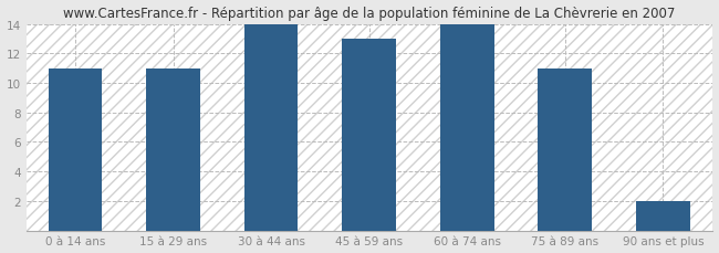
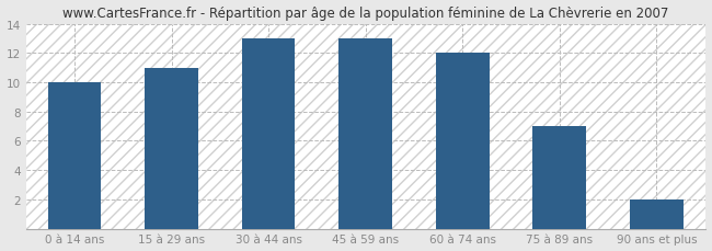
0 à 14 ans: 11 -> 10
30 à 44 ans: 14 -> 13
60 à 74 ans: 14 -> 12
75 à 89 ans: 11 -> 7
